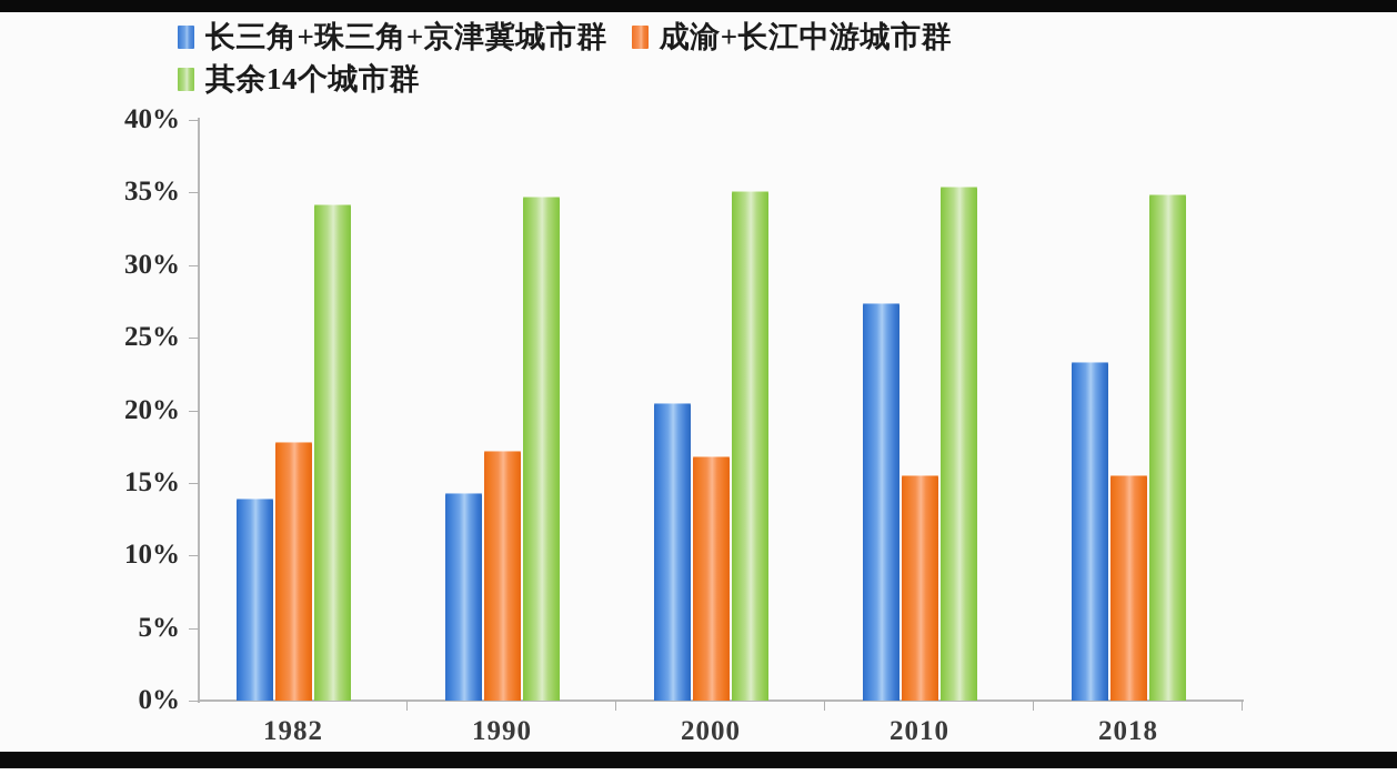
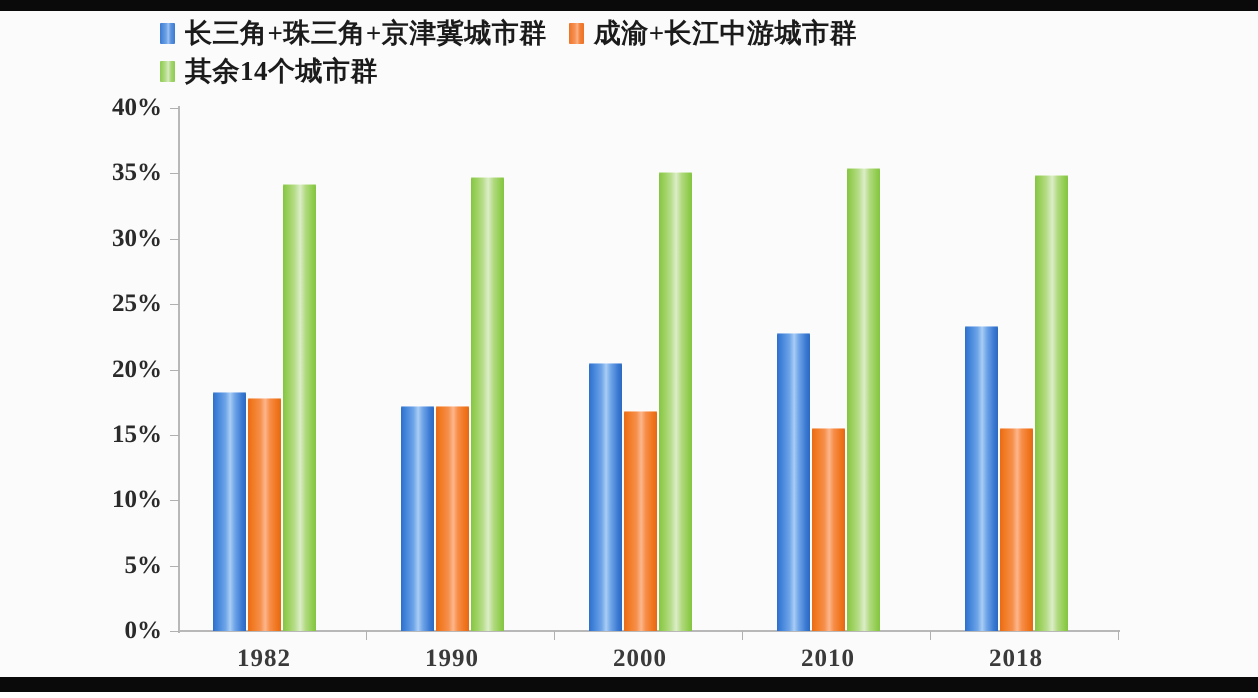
长三角+珠三角+京津冀城市群/1982: 13.9% -> 18.3%
长三角+珠三角+京津冀城市群/1990: 14.3% -> 17.2%
长三角+珠三角+京津冀城市群/2010: 27.4% -> 22.8%
